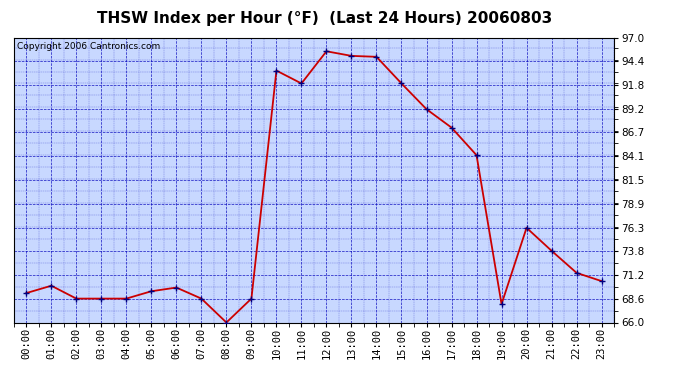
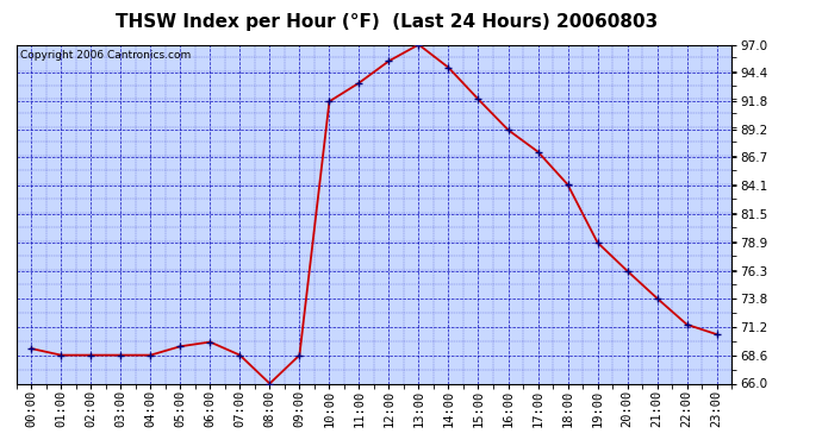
01:00: 70.0 -> 68.6
10:00: 93.4 -> 91.8
11:00: 92.0 -> 93.5
13:00: 95.0 -> 97.0
19:00: 68.0 -> 78.9
